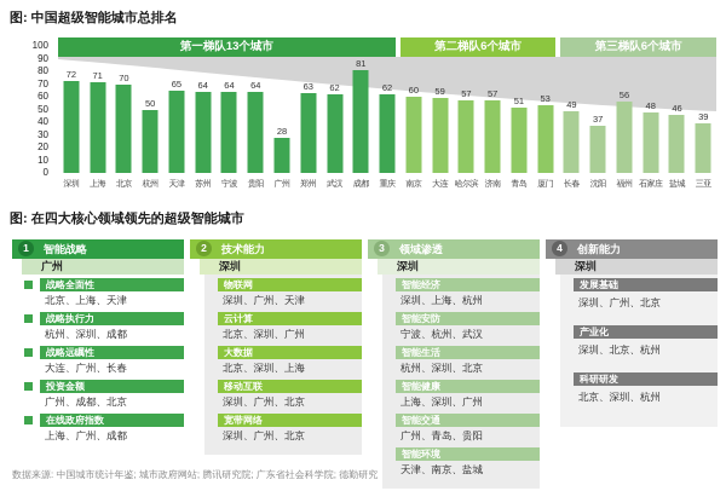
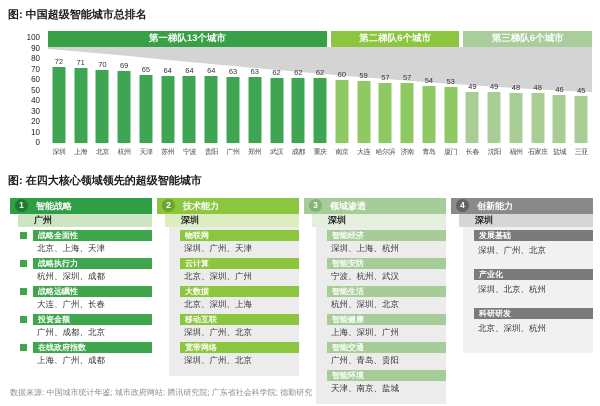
图: 中国超级智能城市总排名/杭州: 50 -> 69
图: 中国超级智能城市总排名/广州: 28 -> 63
图: 中国超级智能城市总排名/成都: 81 -> 62
图: 中国超级智能城市总排名/青岛: 51 -> 54
图: 中国超级智能城市总排名/沈阳: 37 -> 49
图: 中国超级智能城市总排名/福州: 56 -> 48
图: 中国超级智能城市总排名/三亚: 39 -> 45
